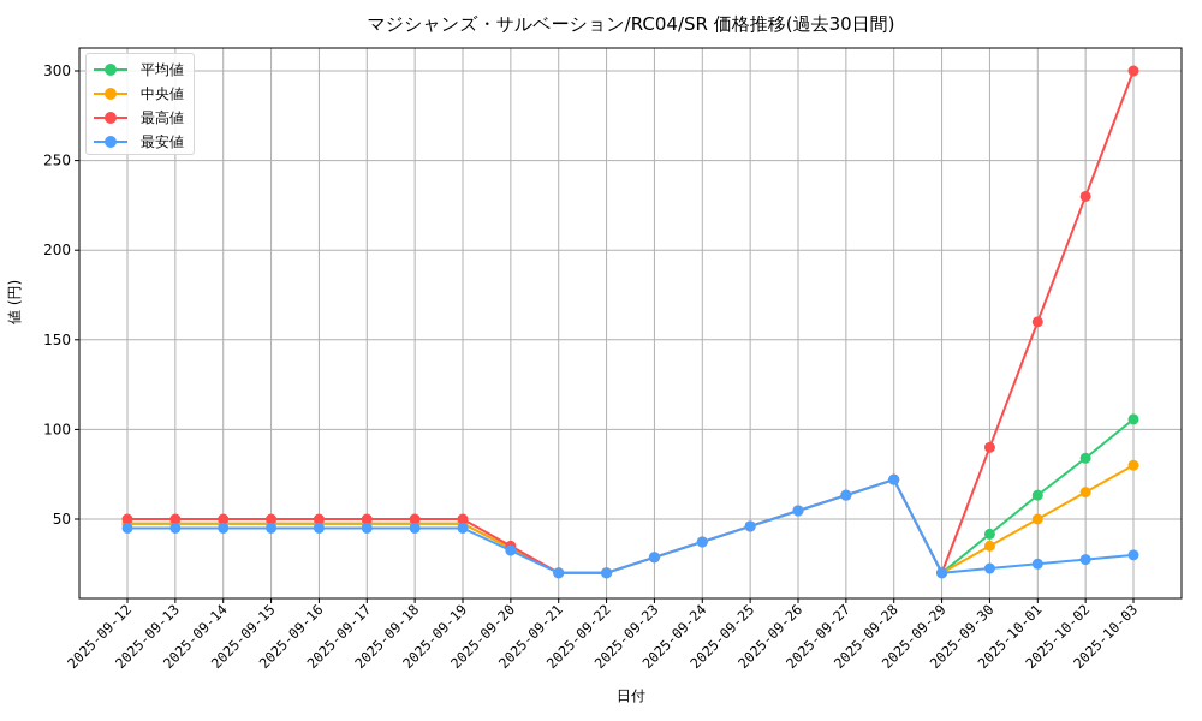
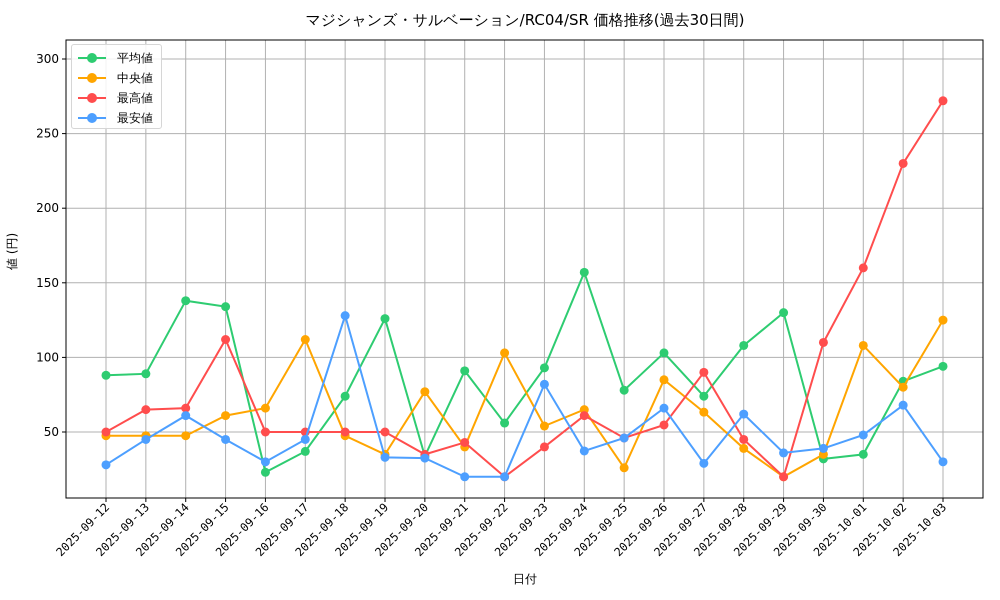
平均値/2025-09-12: 48 -> 88
最安値/2025-09-12: 45 -> 28
平均値/2025-09-13: 48 -> 89
最高値/2025-09-13: 50 -> 65
平均値/2025-09-14: 48 -> 138
最高値/2025-09-14: 50 -> 66
最安値/2025-09-14: 45 -> 61
平均値/2025-09-15: 48 -> 134
中央値/2025-09-15: 48 -> 61
最高値/2025-09-15: 50 -> 112
平均値/2025-09-16: 48 -> 23
中央値/2025-09-16: 48 -> 66
最安値/2025-09-16: 45 -> 30
平均値/2025-09-17: 48 -> 37
中央値/2025-09-17: 48 -> 112
平均値/2025-09-18: 48 -> 74
最安値/2025-09-18: 45 -> 128
平均値/2025-09-19: 48 -> 126
中央値/2025-09-19: 48 -> 35
最安値/2025-09-19: 45 -> 33
中央値/2025-09-20: 34 -> 77
平均値/2025-09-21: 20 -> 91
中央値/2025-09-21: 20 -> 40
最高値/2025-09-21: 20 -> 43
平均値/2025-09-22: 20 -> 56
中央値/2025-09-22: 20 -> 103
平均値/2025-09-23: 29 -> 93
中央値/2025-09-23: 29 -> 54
最高値/2025-09-23: 29 -> 40
最安値/2025-09-23: 29 -> 82
平均値/2025-09-24: 37 -> 157
中央値/2025-09-24: 37 -> 65
最高値/2025-09-24: 37 -> 61
平均値/2025-09-25: 46 -> 78
中央値/2025-09-25: 46 -> 26
平均値/2025-09-26: 55 -> 103
中央値/2025-09-26: 55 -> 85
最安値/2025-09-26: 55 -> 66
平均値/2025-09-27: 63 -> 74
最高値/2025-09-27: 63 -> 90
最安値/2025-09-27: 63 -> 29
平均値/2025-09-28: 72 -> 108
中央値/2025-09-28: 72 -> 39
最高値/2025-09-28: 72 -> 45
最安値/2025-09-28: 72 -> 62
平均値/2025-09-29: 20 -> 130
最安値/2025-09-29: 20 -> 36
平均値/2025-09-30: 42 -> 32
最高値/2025-09-30: 90 -> 110
最安値/2025-09-30: 22 -> 39
平均値/2025-10-01: 63 -> 35
中央値/2025-10-01: 50 -> 108
最安値/2025-10-01: 25 -> 48
中央値/2025-10-02: 65 -> 80
最安値/2025-10-02: 28 -> 68
平均値/2025-10-03: 106 -> 94
中央値/2025-10-03: 80 -> 125
最高値/2025-10-03: 300 -> 272
